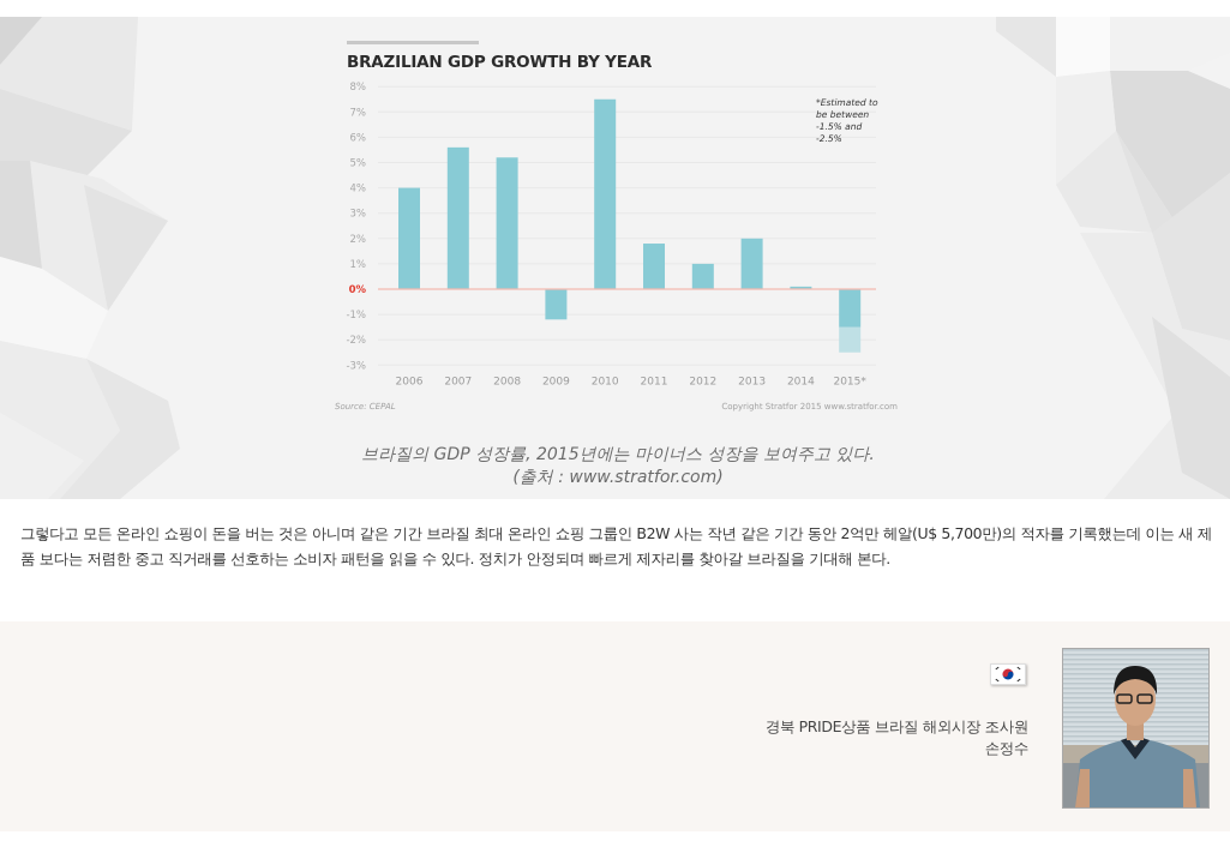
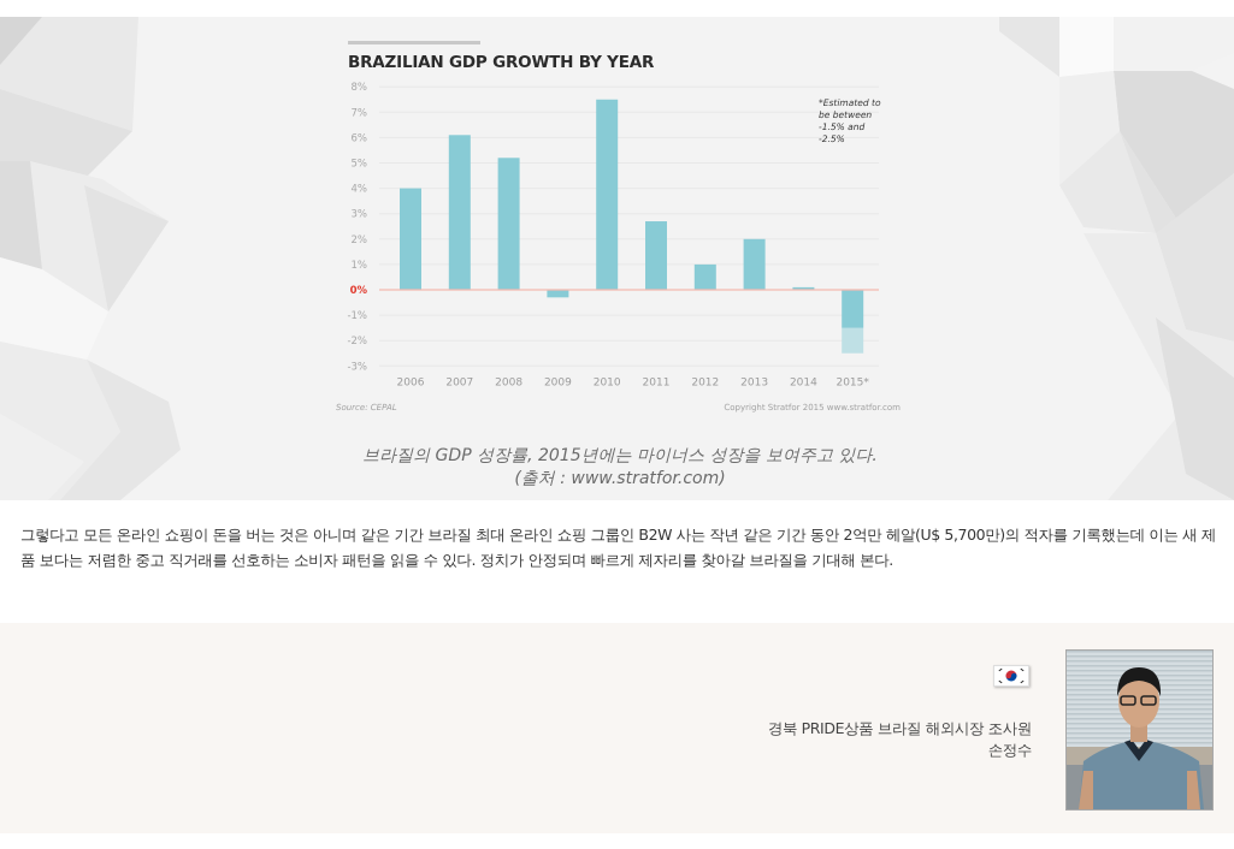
2007: 5.6% -> 6.1%
2009: -1.2% -> -0.3%
2011: 1.8% -> 2.7%
